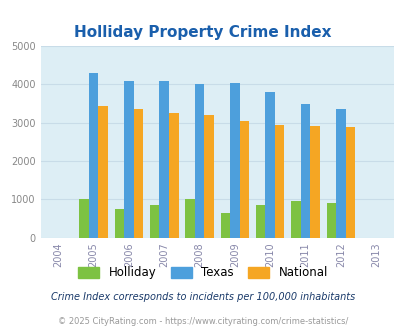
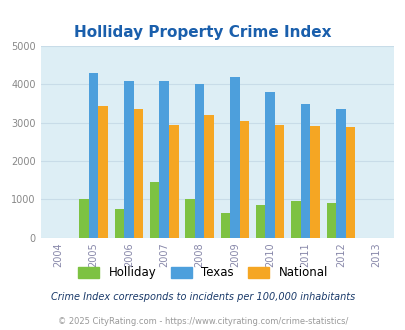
Holliday/2007: 860 -> 1450
National/2007: 3250 -> 2950
Texas/2009: 4050 -> 4200
